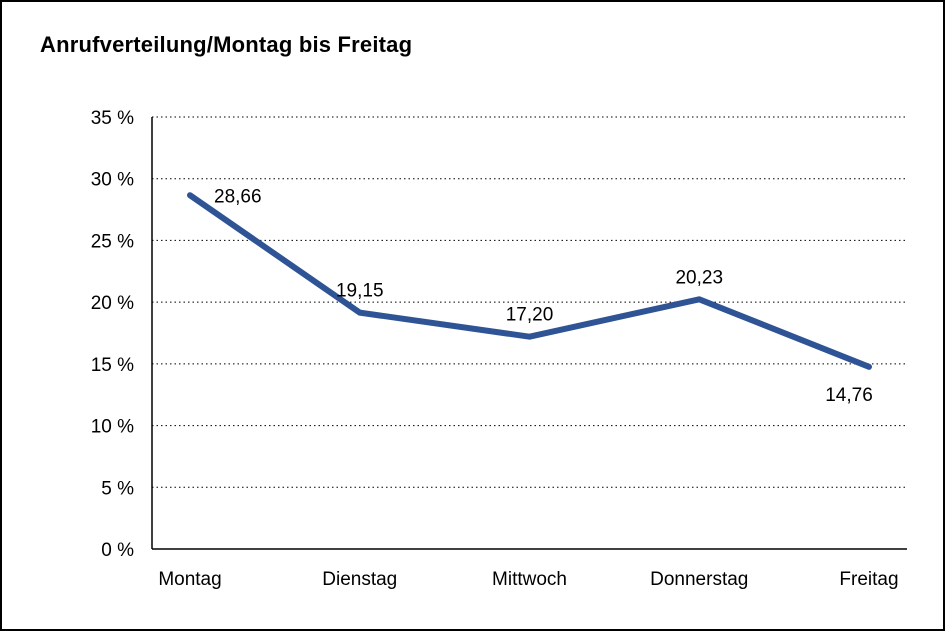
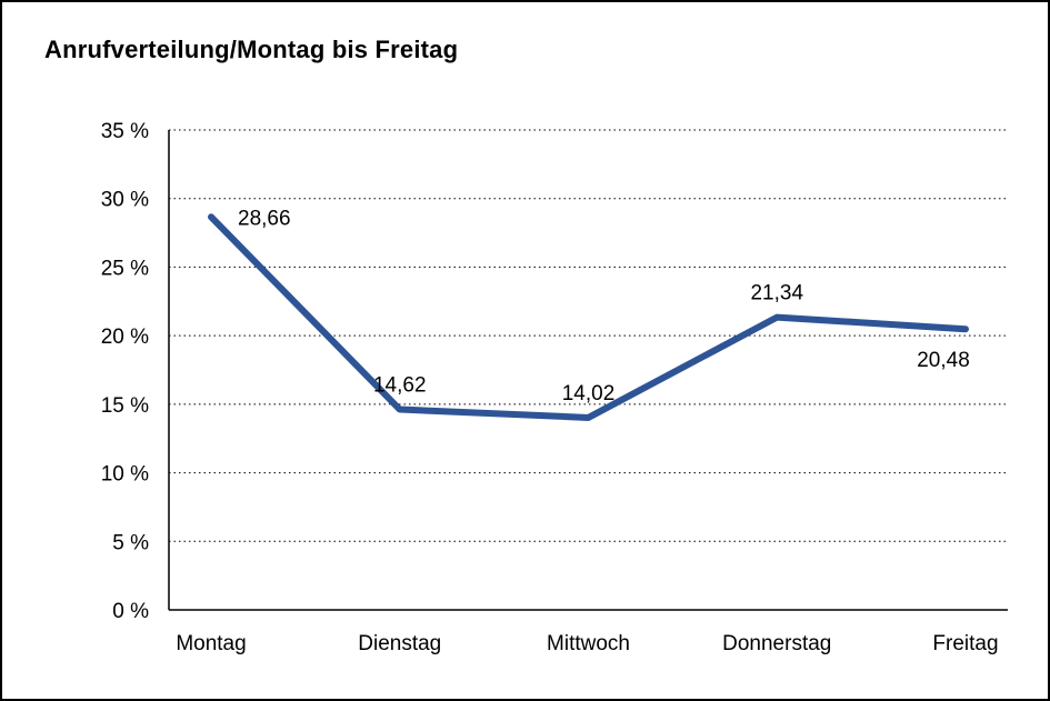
Dienstag: 19,15 -> 14,62
Mittwoch: 17,20 -> 14,02
Donnerstag: 20,23 -> 21,34
Freitag: 14,76 -> 20,48
